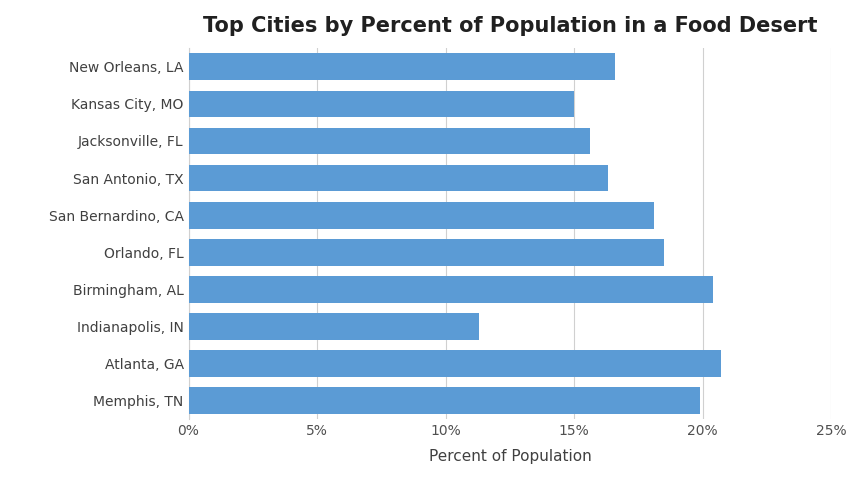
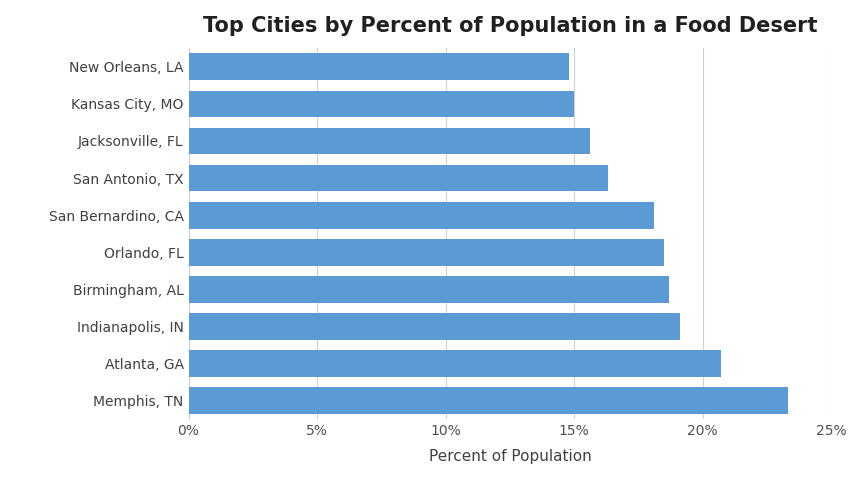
New Orleans, LA: 16.6% -> 14.8%
Birmingham, AL: 20.4% -> 18.7%
Indianapolis, IN: 11.3% -> 19.1%
Memphis, TN: 19.9% -> 23.3%
